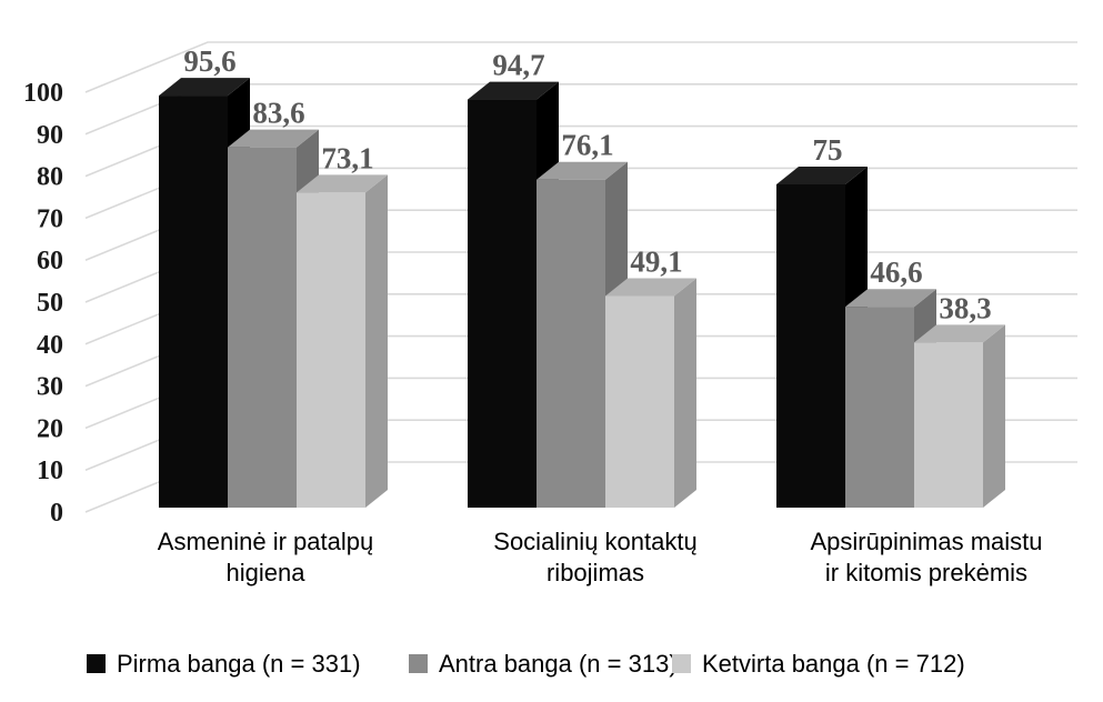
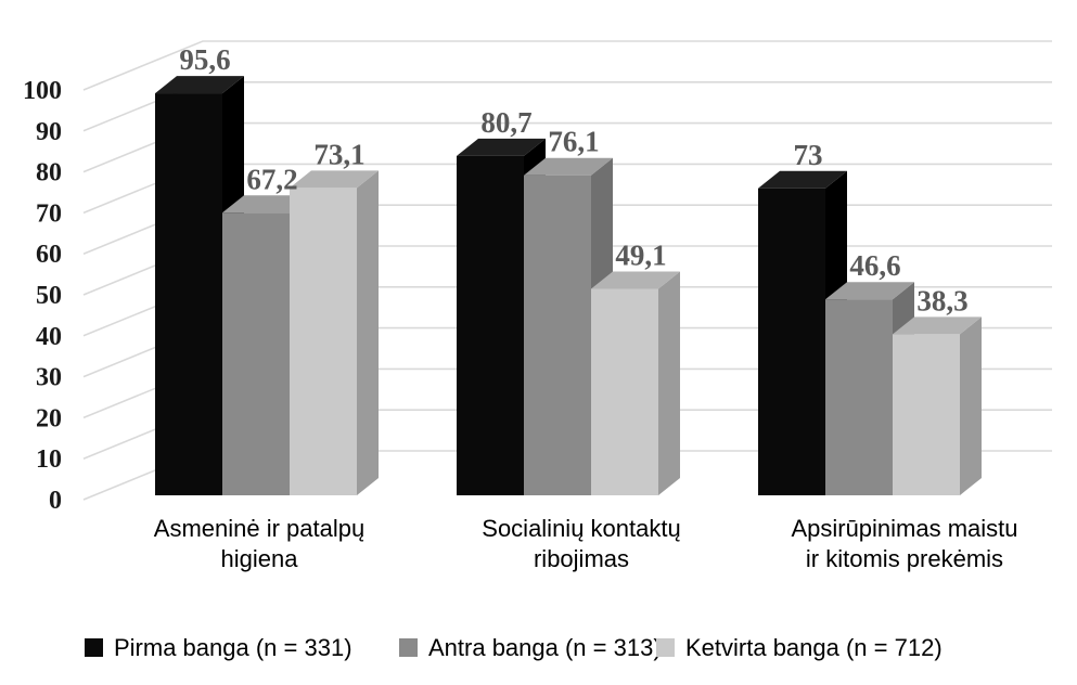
Antra banga (n = 313)/Asmeninė ir patalpų higiena: 83,6 -> 67,2
Pirma banga (n = 331)/Socialinių kontaktų ribojimas: 94,7 -> 80,7
Pirma banga (n = 331)/Apsirūpinimas maistu ir kitomis prekėmis: 75 -> 73
